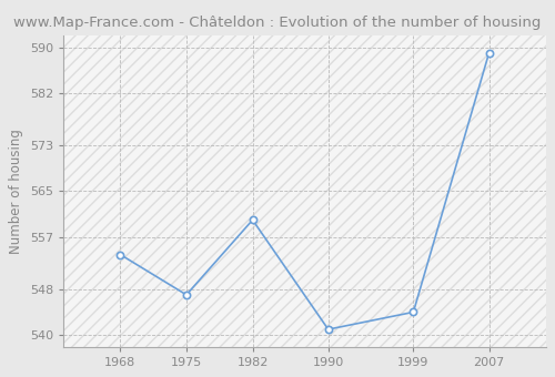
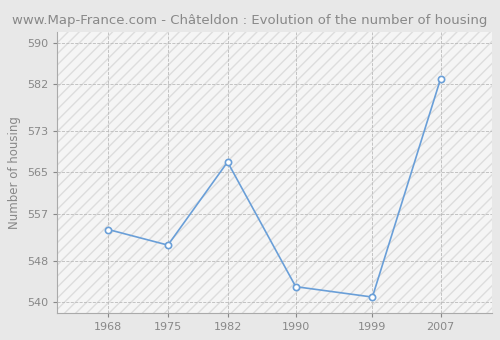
1975: 547 -> 551
1982: 560 -> 567
1990: 541 -> 543
1999: 544 -> 541
2007: 589 -> 583
